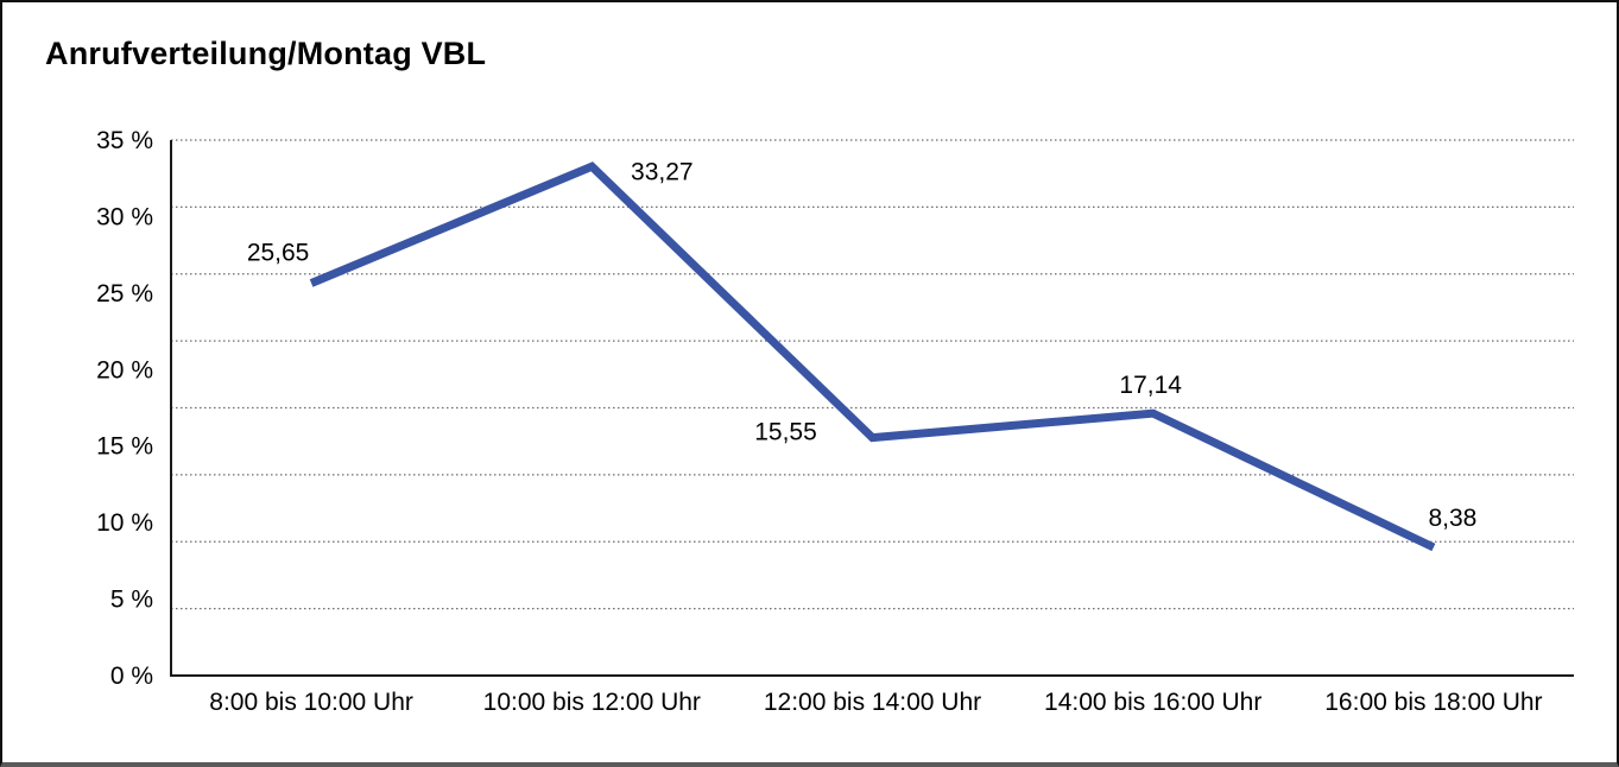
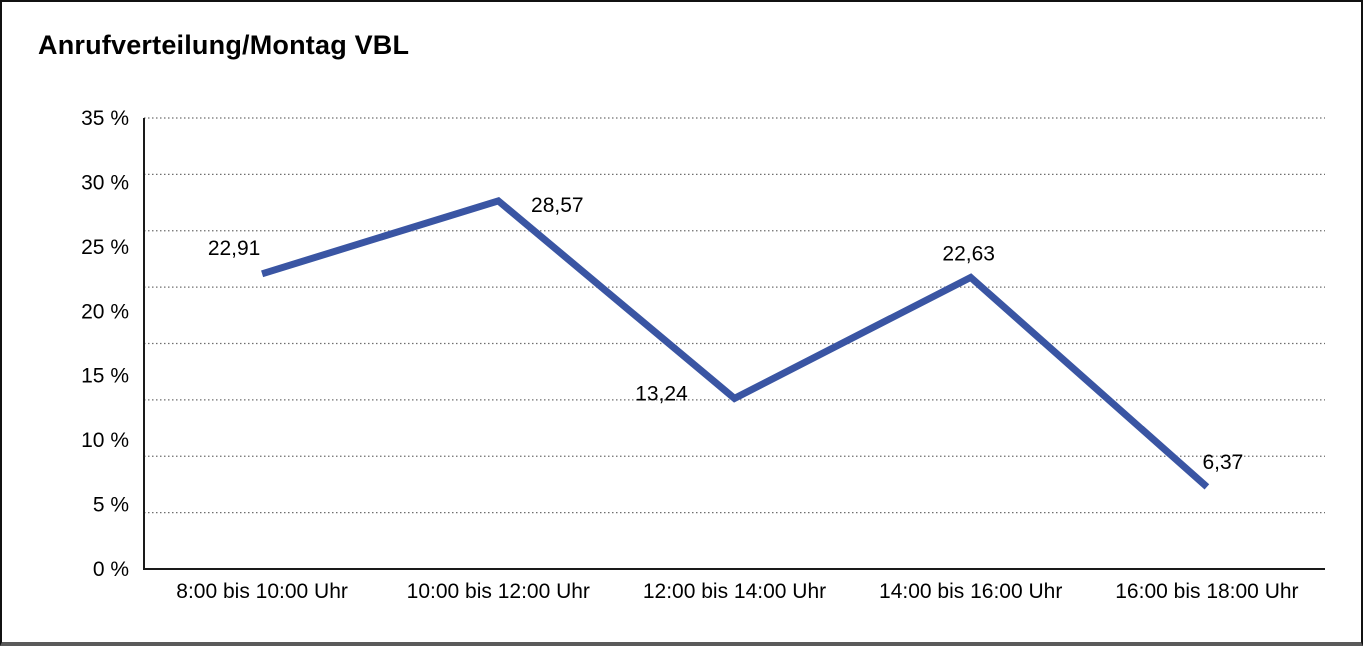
8:00 bis 10:00 Uhr: 25,65 -> 22,91
10:00 bis 12:00 Uhr: 33,27 -> 28,57
12:00 bis 14:00 Uhr: 15,55 -> 13,24
14:00 bis 16:00 Uhr: 17,14 -> 22,63
16:00 bis 18:00 Uhr: 8,38 -> 6,37
